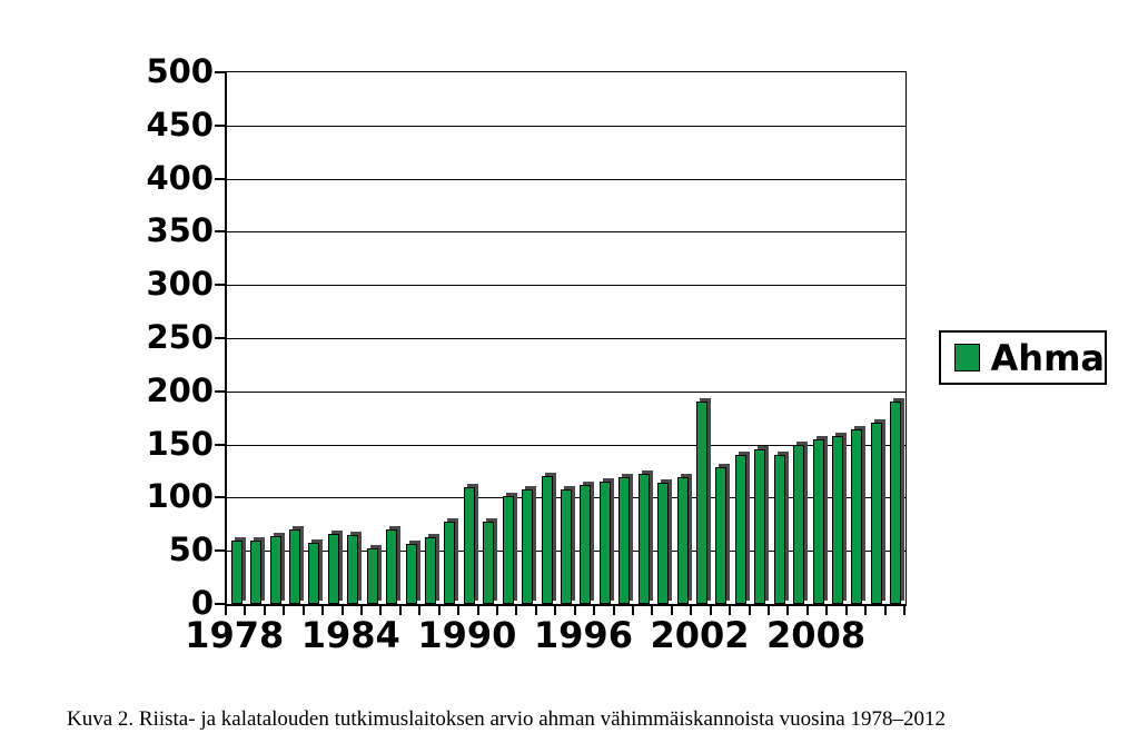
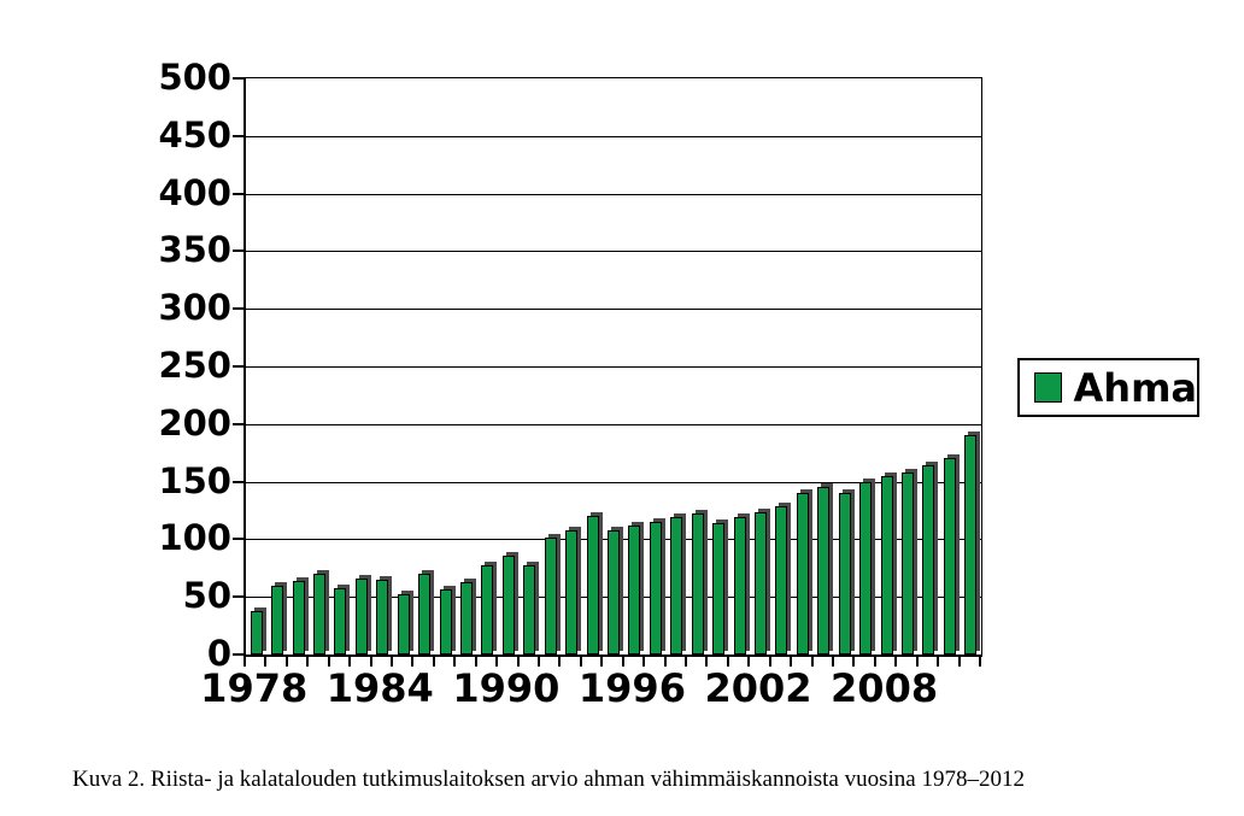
1978: 60 -> 40
1990: 110 -> 90
2002: 190 -> 120
